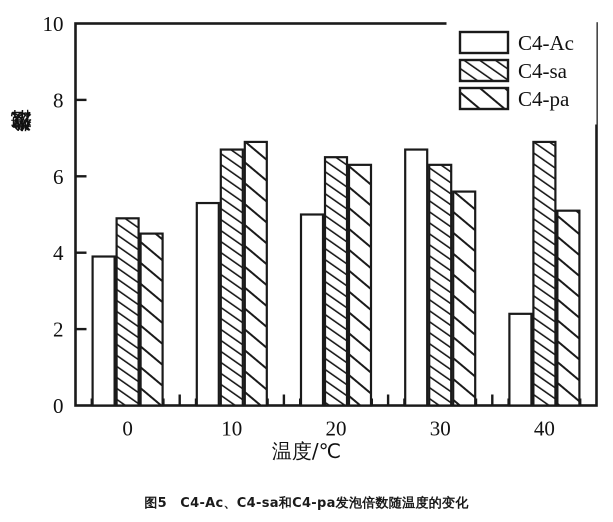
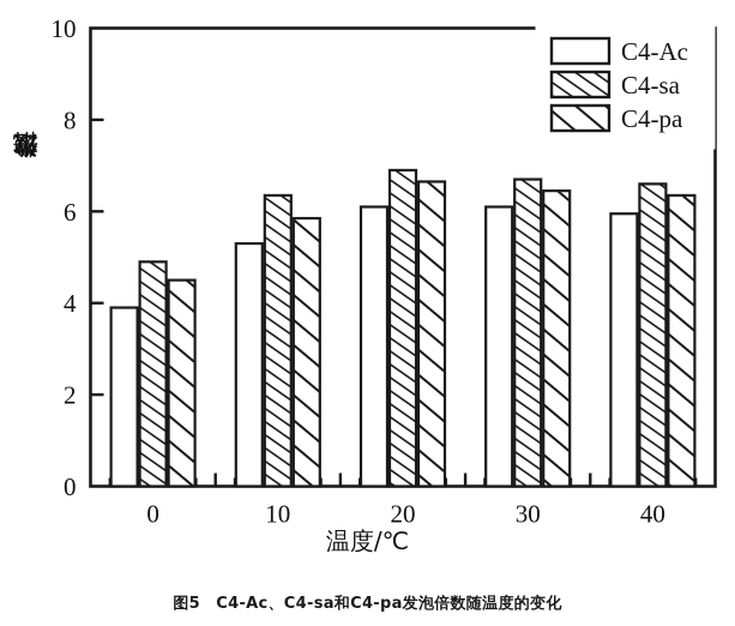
C4-sa/10: 6.7 -> 6.3
C4-pa/10: 6.9 -> 5.8
C4-Ac/20: 5.0 -> 6.1
C4-sa/20: 6.5 -> 6.9
C4-pa/20: 6.3 -> 6.7
C4-Ac/30: 6.7 -> 6.1
C4-sa/30: 6.3 -> 6.7
C4-pa/30: 5.6 -> 6.5
C4-Ac/40: 2.4 -> 6.0
C4-sa/40: 6.9 -> 6.6
C4-pa/40: 5.1 -> 6.3
